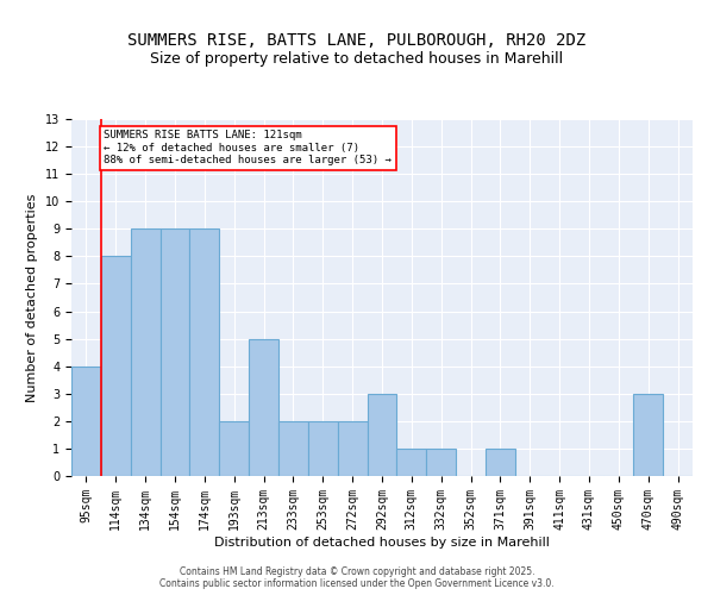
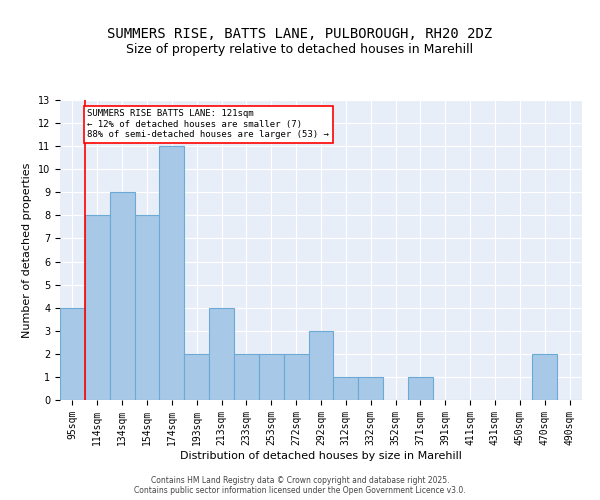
154sqm: 9 -> 8
174sqm: 9 -> 11
213sqm: 5 -> 4
470sqm: 3 -> 2
